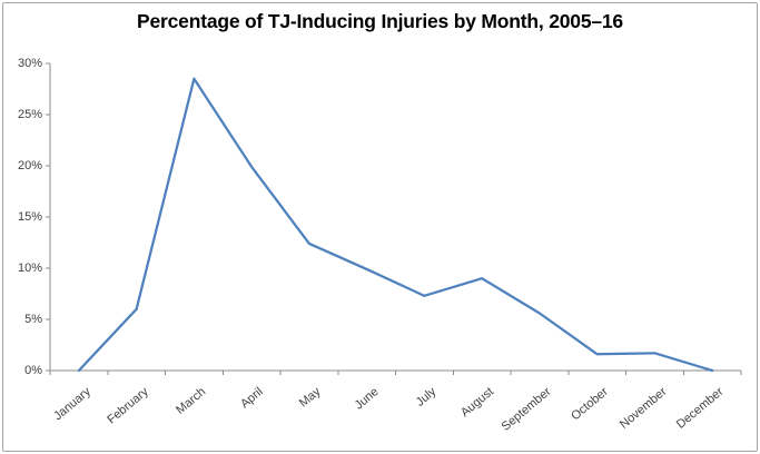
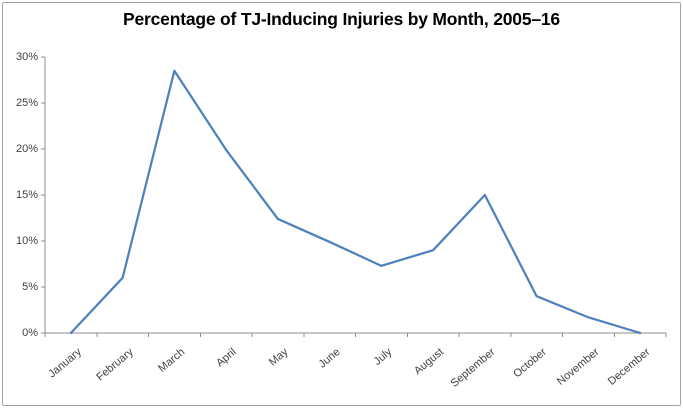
September: 6% -> 15%
October: 2% -> 4%
